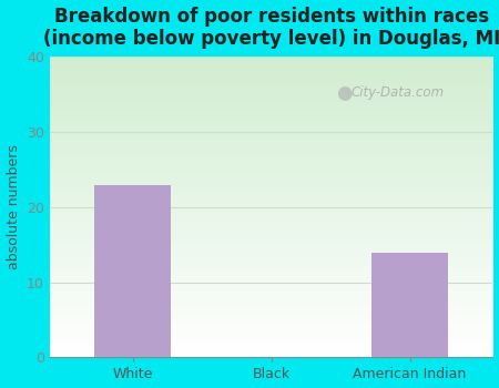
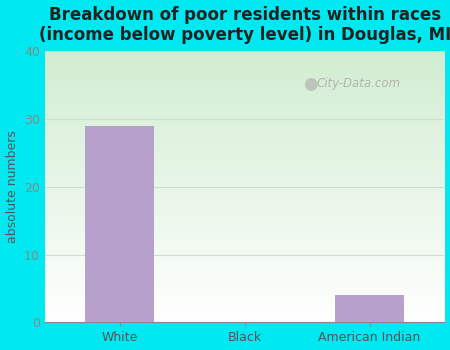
White: 23 -> 29
American Indian: 14 -> 4
